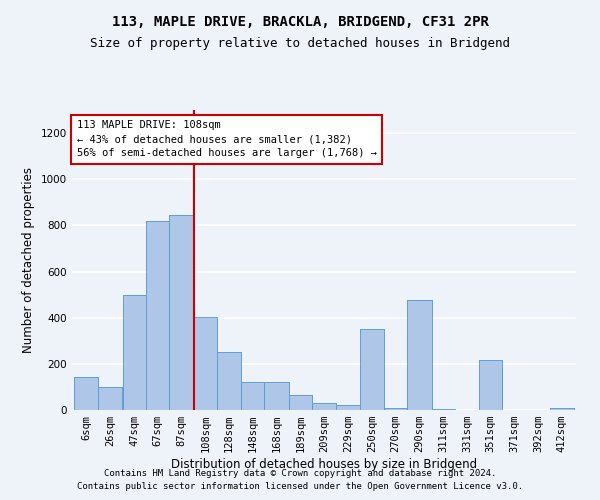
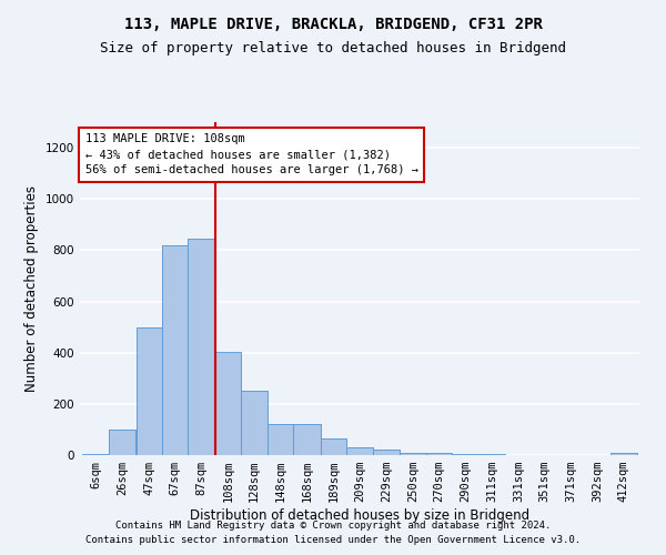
6sqm: 145 -> 5
250sqm: 350 -> 10
290sqm: 475 -> 5
351sqm: 215 -> 2
